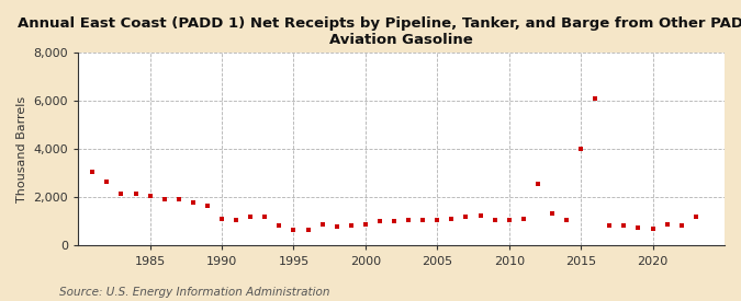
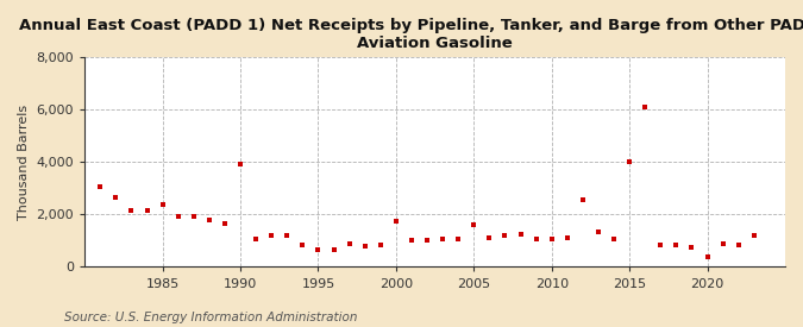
1985: 2,050 -> 2,400
1990: 1,100 -> 3,950
2000: 900 -> 1,750
2005: 1,050 -> 1,600
2020: 700 -> 400
